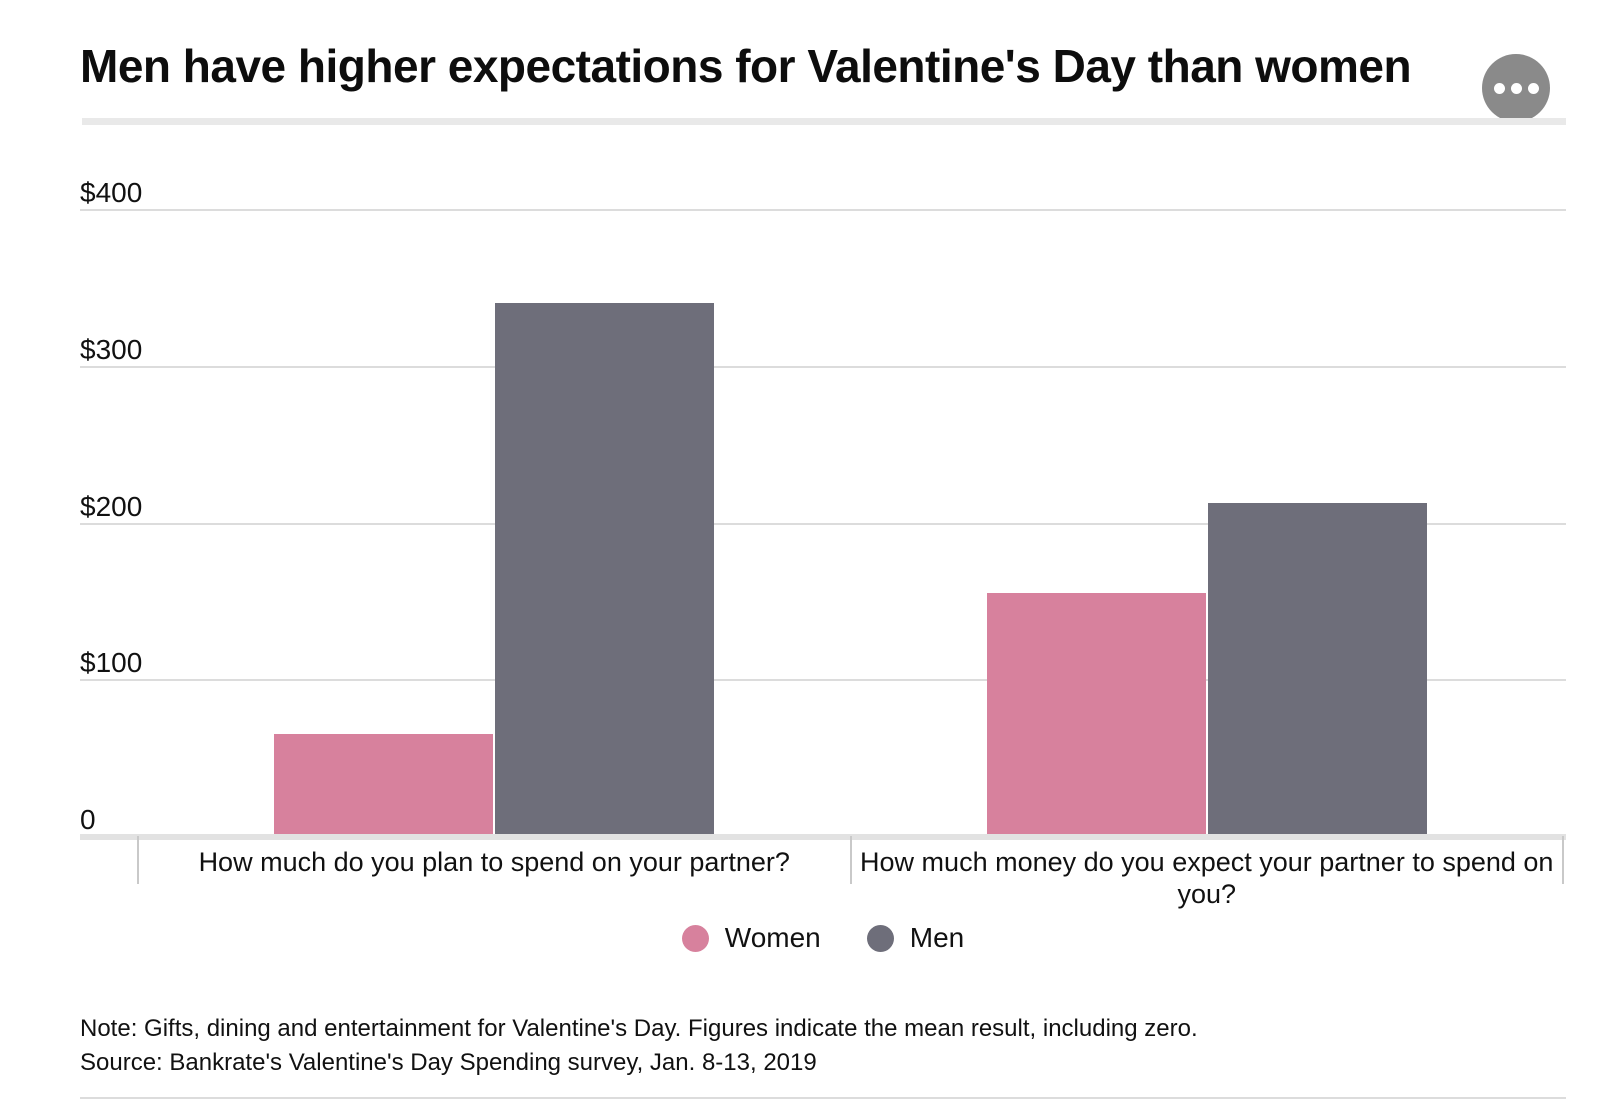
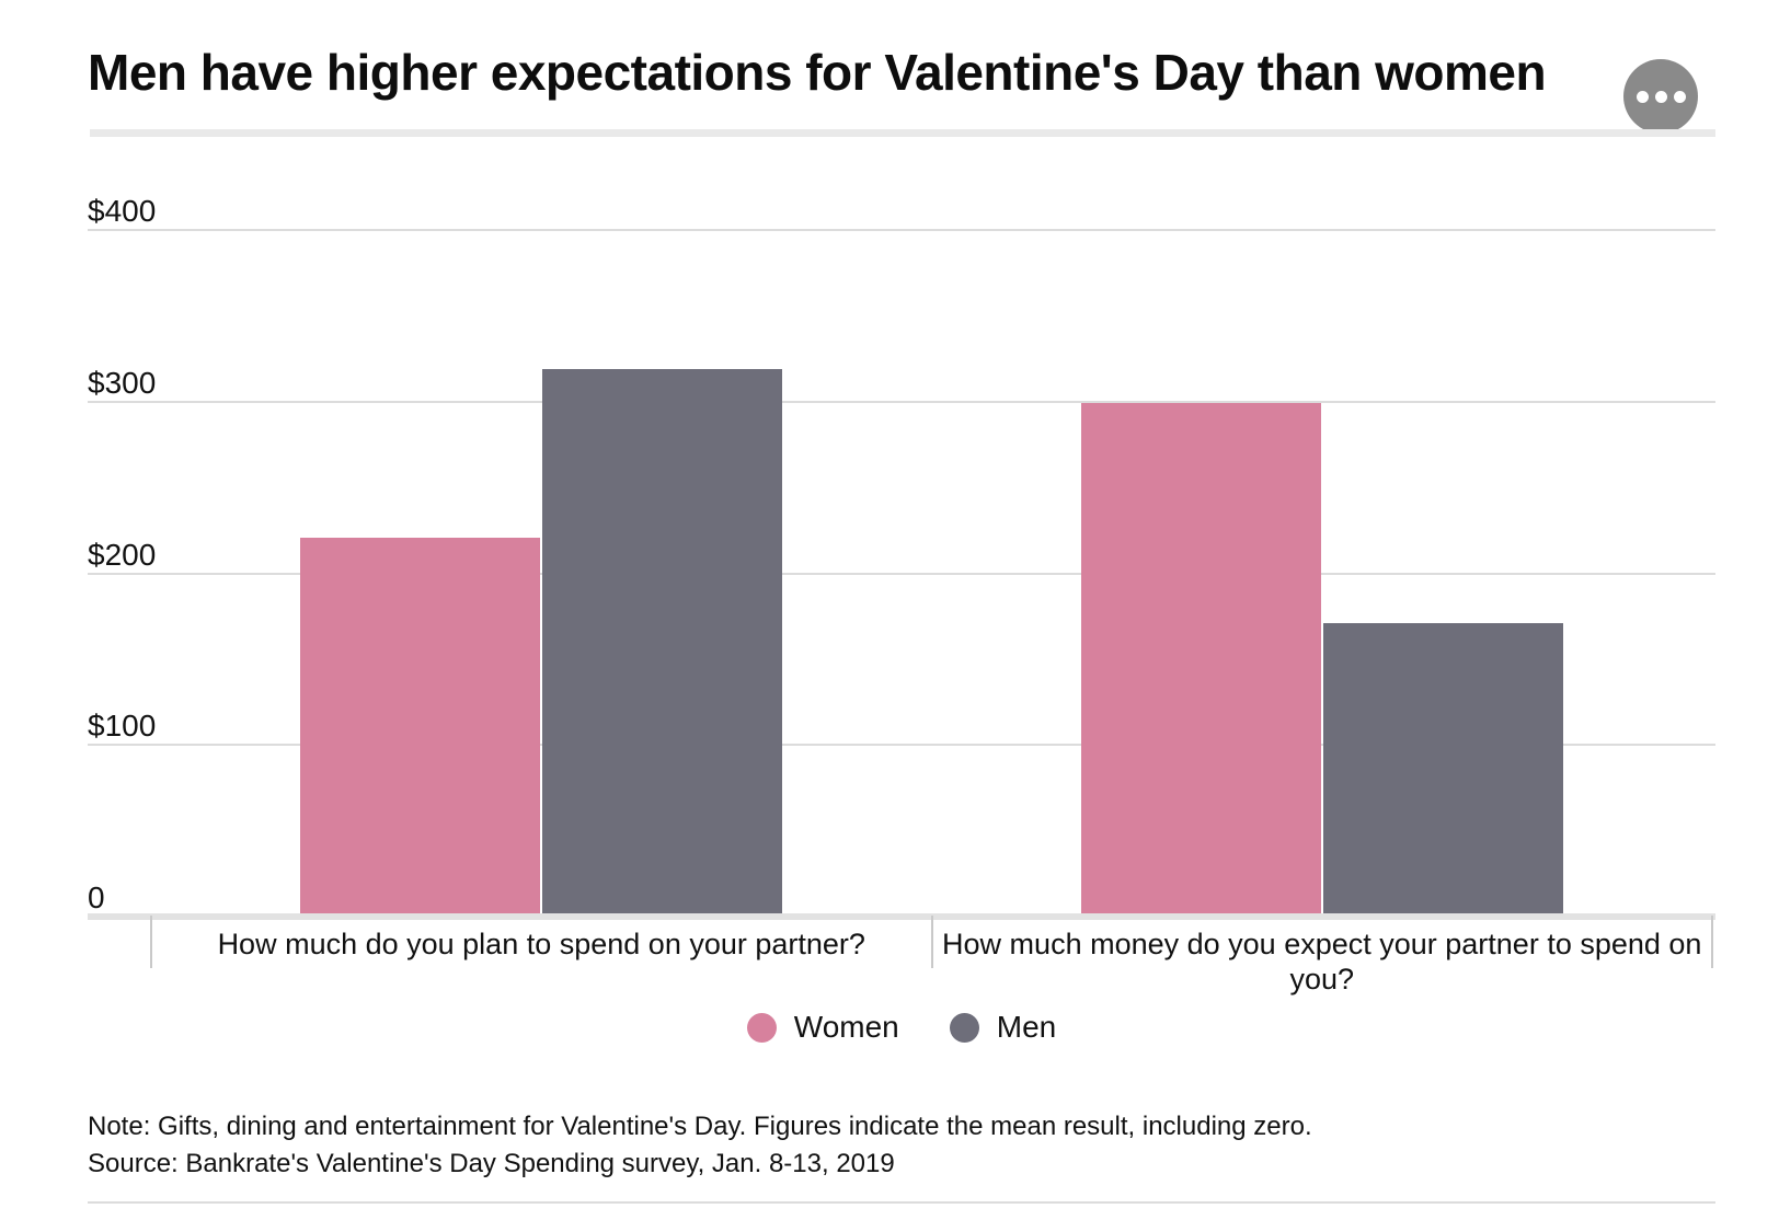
Women/How much do you plan to spend on your partner?: $64 -> $219
Men/How much do you plan to spend on your partner?: $339 -> $317
Women/How much money do you expect your partner to spend on you?: $154 -> $297
Men/How much money do you expect your partner to spend on you?: $211 -> $169
